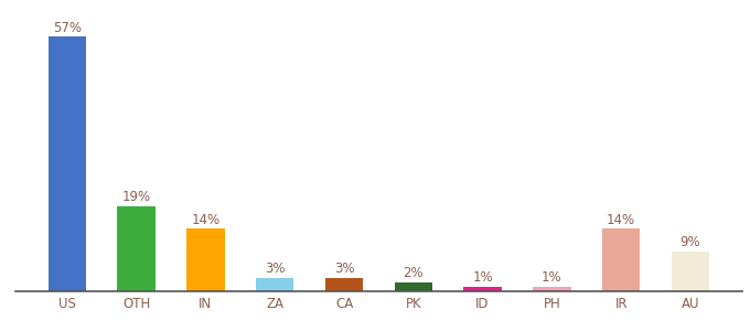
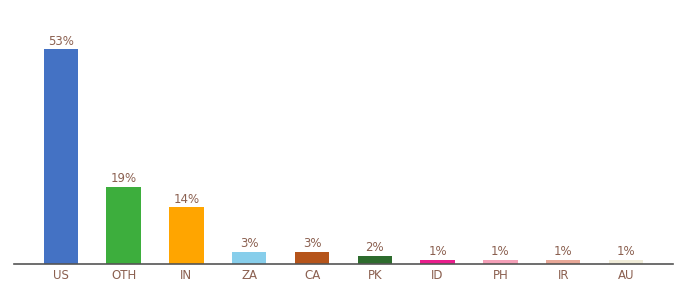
US: 57% -> 53%
IR: 14% -> 1%
AU: 9% -> 1%
